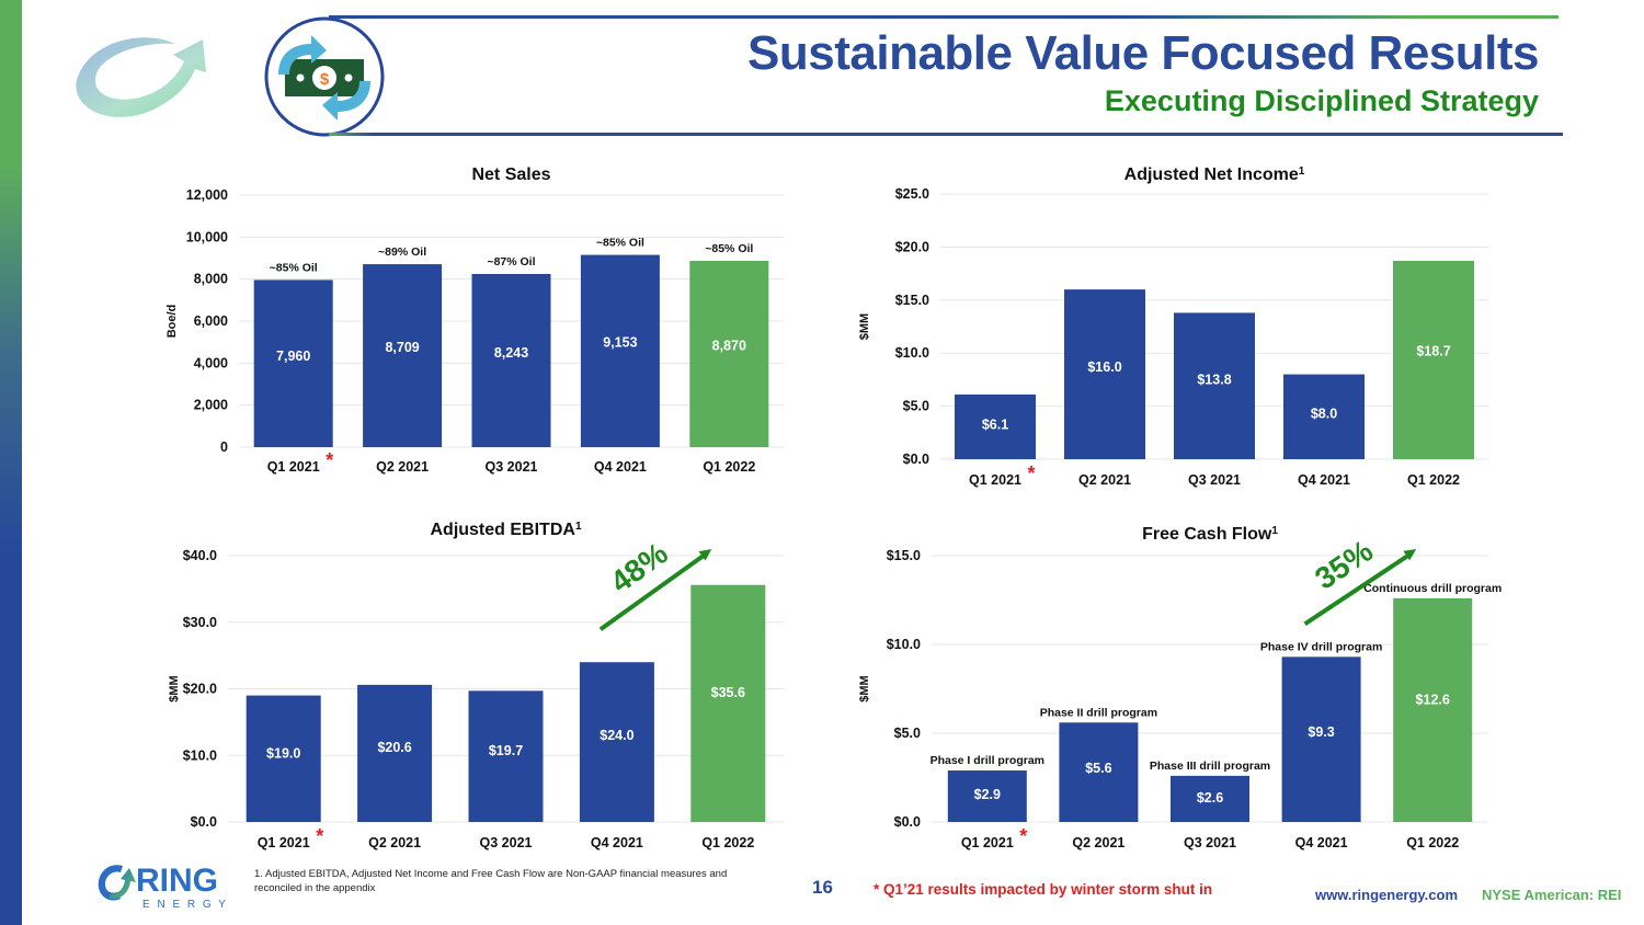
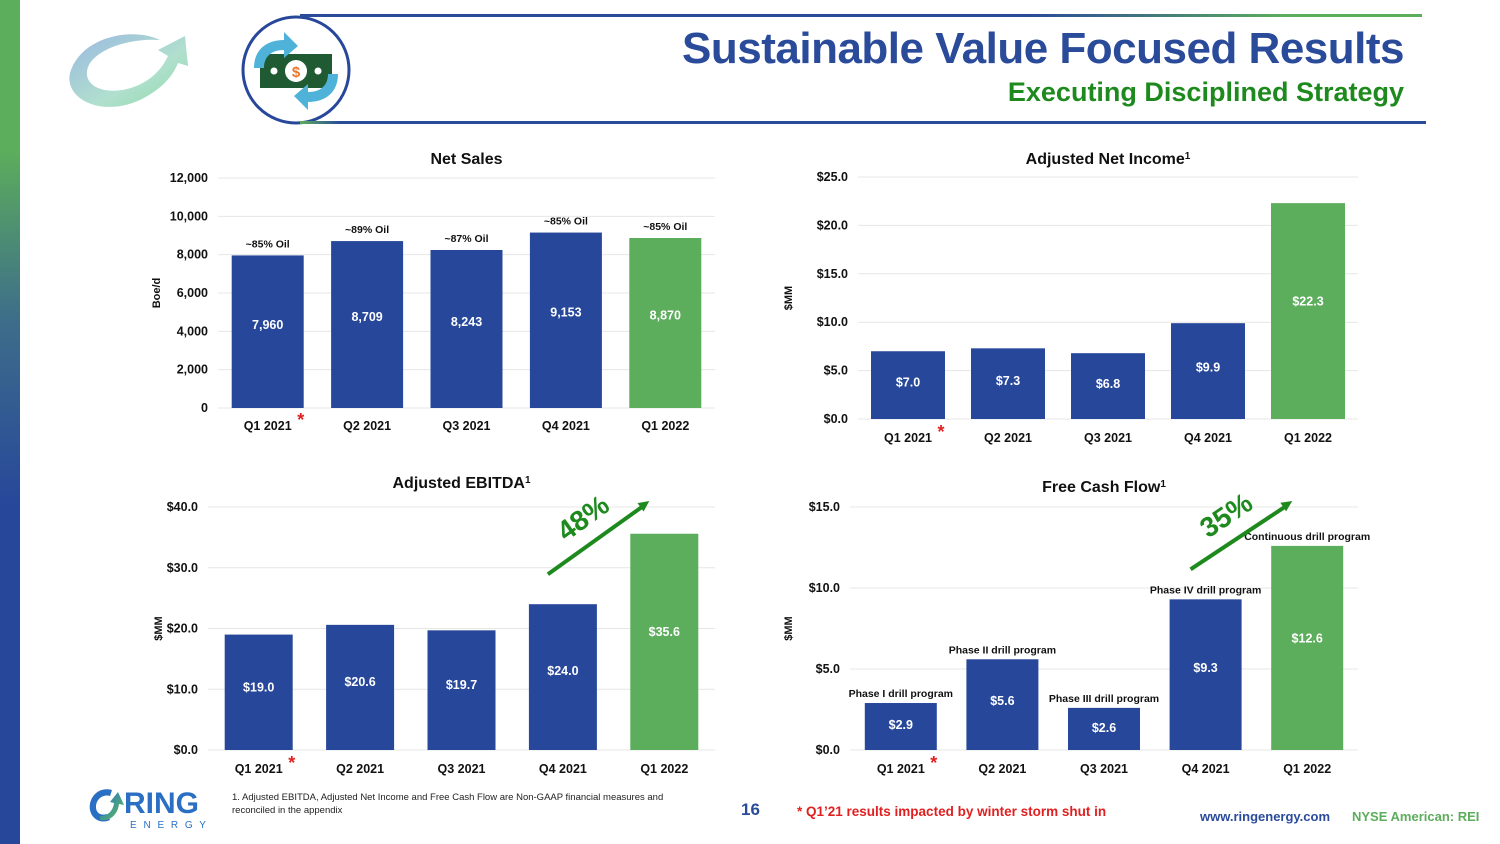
Adjusted Net Income/Q1 2021: $6.1 -> $7.0
Adjusted Net Income/Q2 2021: $16.0 -> $7.3
Adjusted Net Income/Q3 2021: $13.8 -> $6.8
Adjusted Net Income/Q4 2021: $8.0 -> $9.9
Adjusted Net Income/Q1 2022: $18.7 -> $22.3
